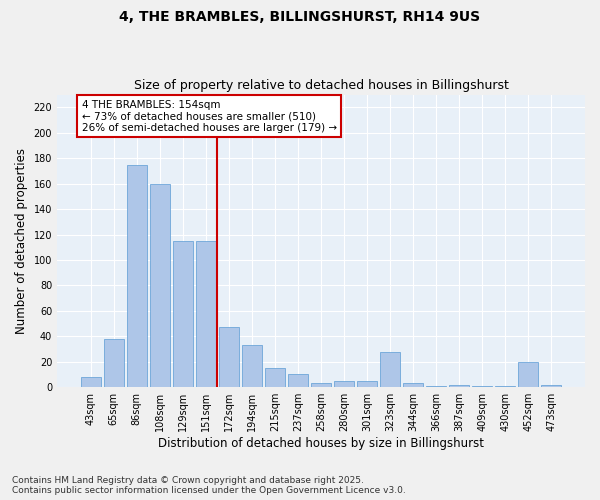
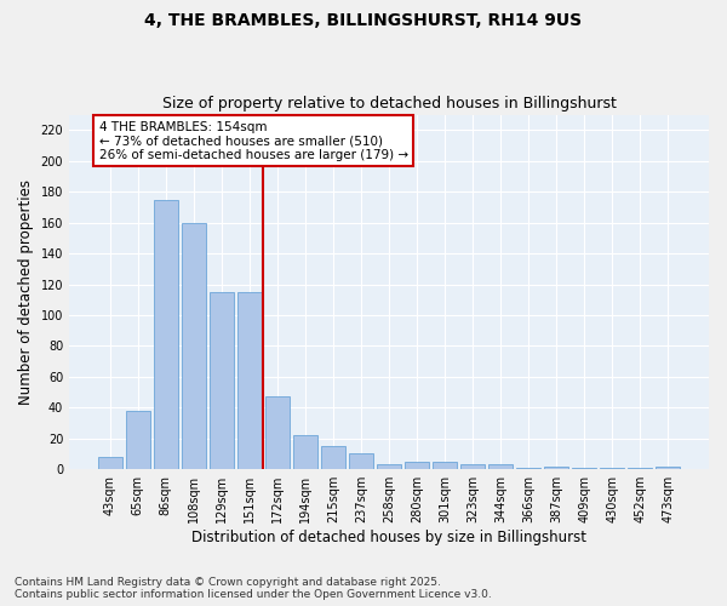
194sqm: 33 -> 22
323sqm: 28 -> 3
452sqm: 20 -> 1
